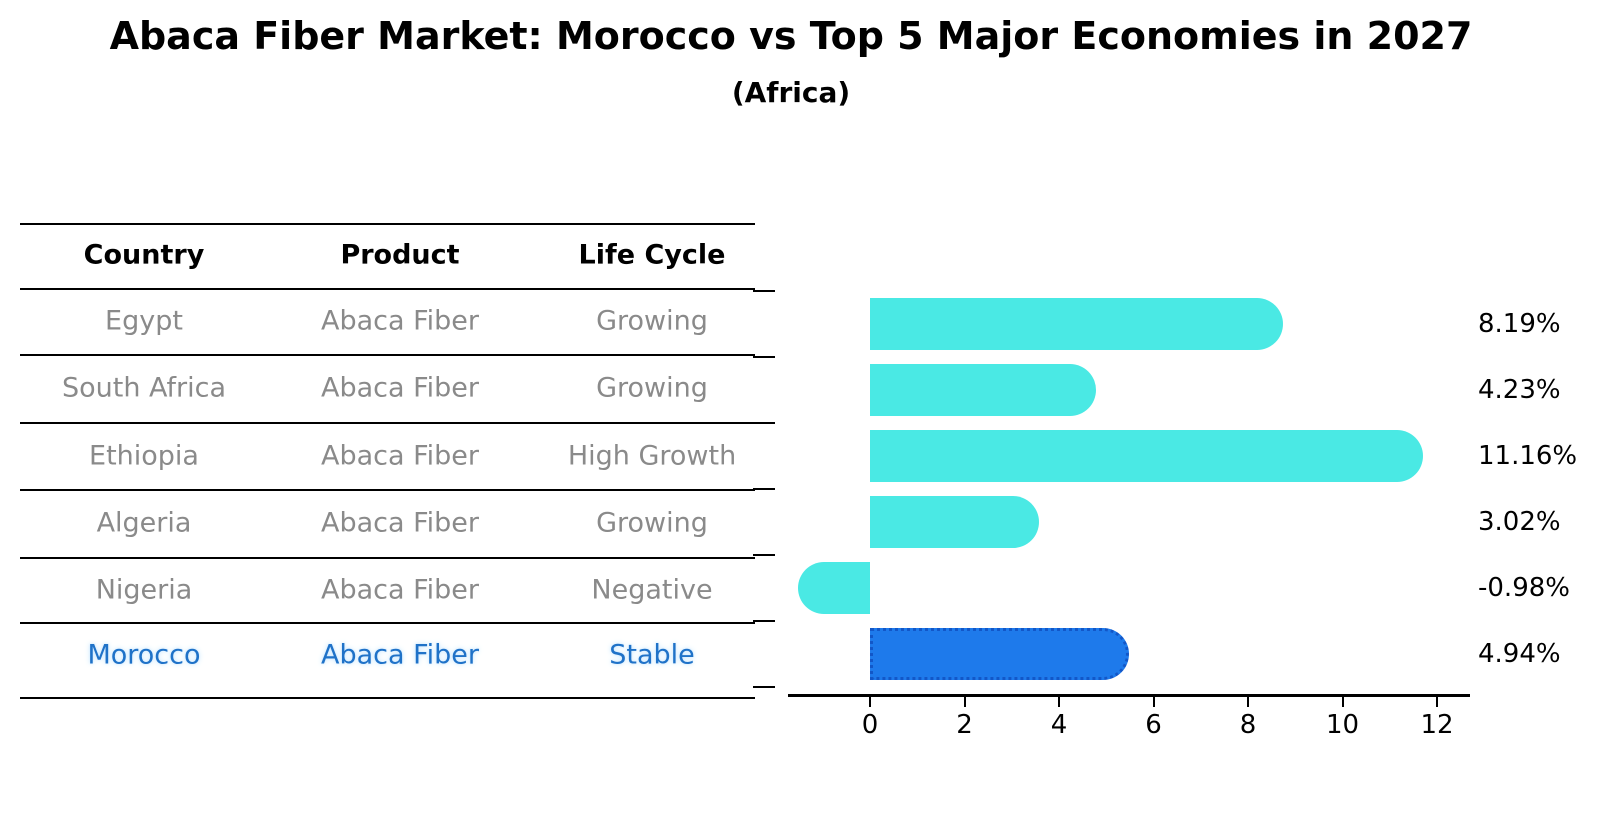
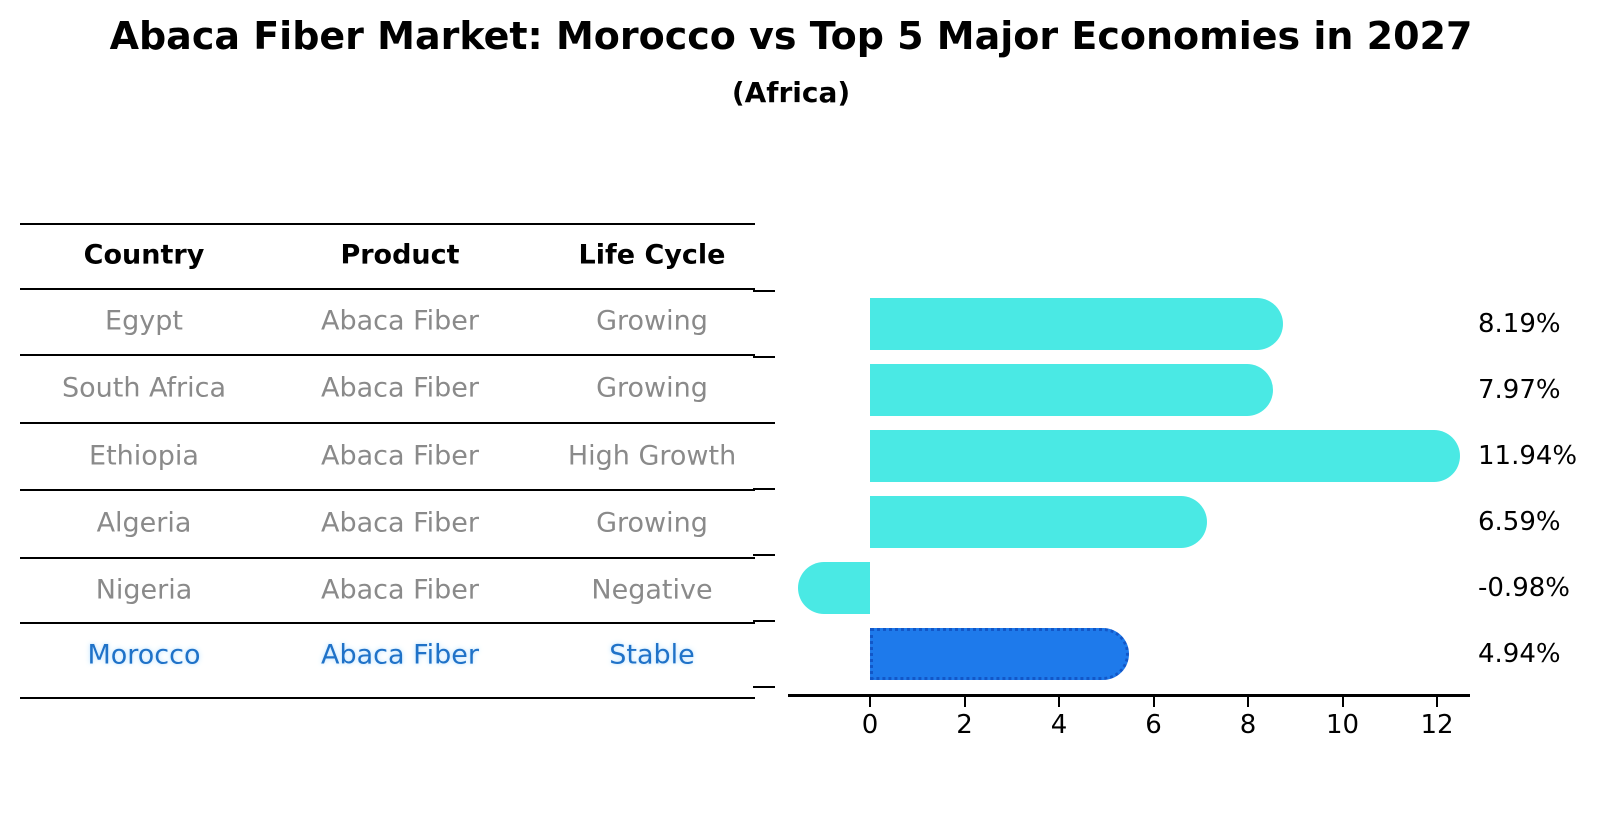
South Africa: 4.23% -> 7.97%
Ethiopia: 11.16% -> 11.94%
Algeria: 3.02% -> 6.59%
